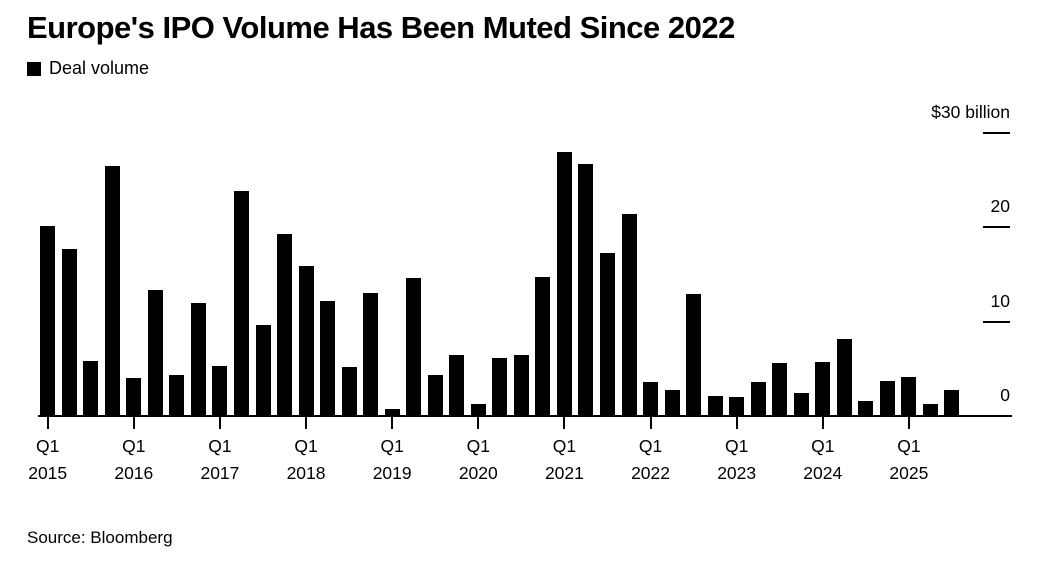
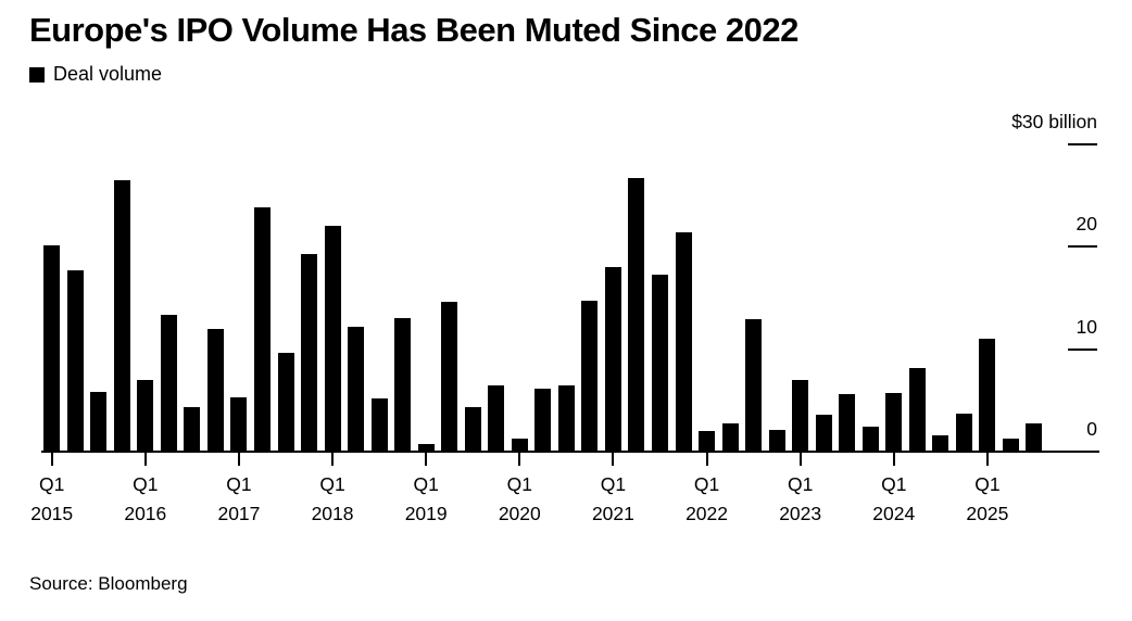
Q1 2016: 4 -> 7
Q1 2018: 16 -> 22
Q1 2021: 28 -> 18
Q1 2022: 4 -> 2
Q1 2023: 2 -> 7
Q1 2025: 4 -> 11
